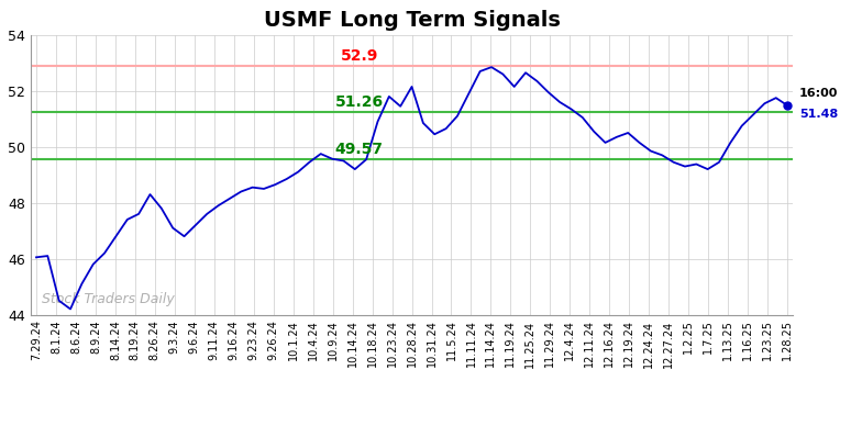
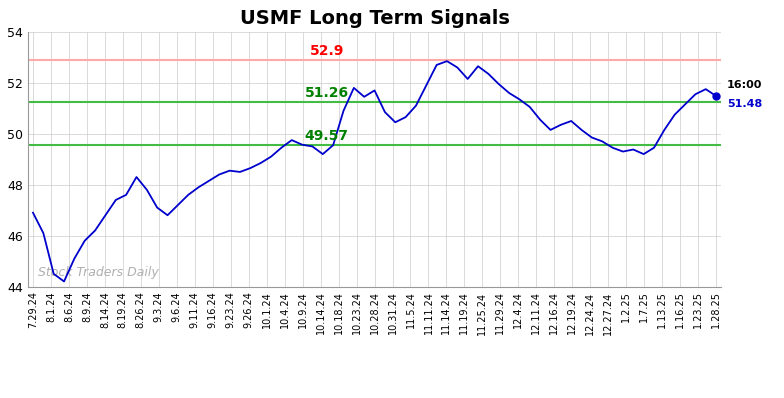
7.29.24: 46.05 -> 46.90
10.28.24: 52.15 -> 51.70
